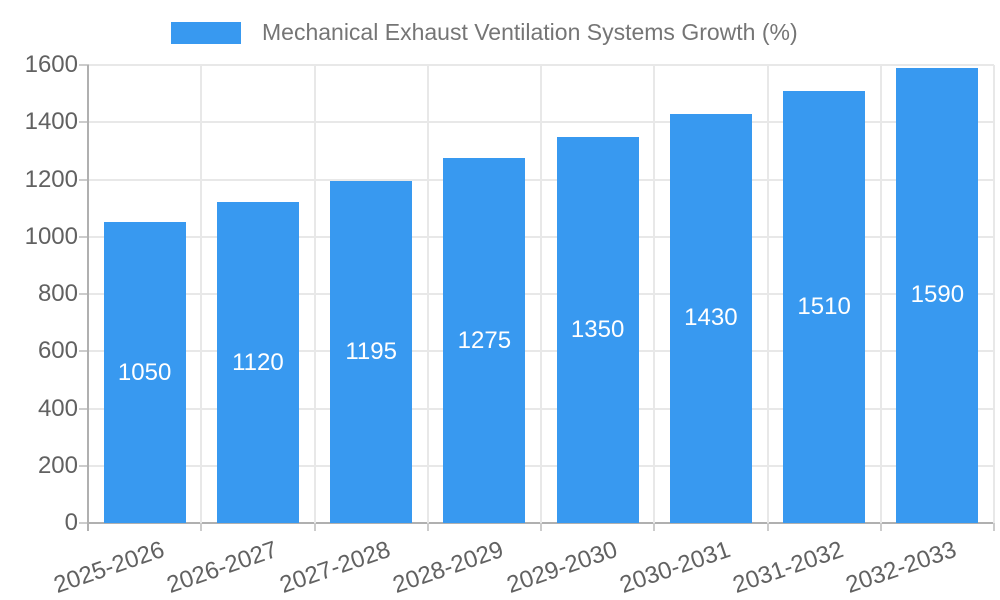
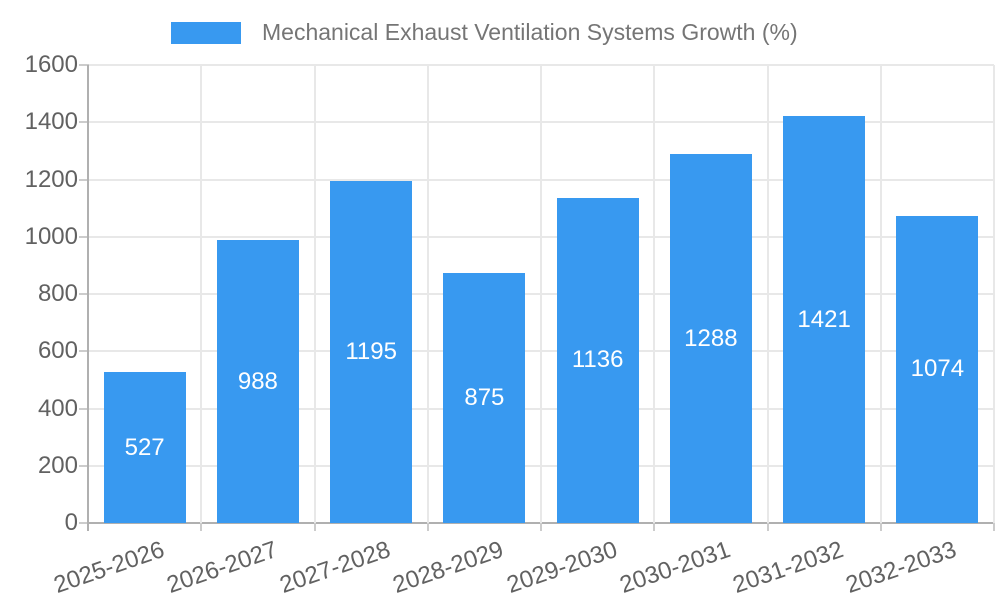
2025-2026: 1050 -> 527
2026-2027: 1120 -> 988
2028-2029: 1275 -> 875
2029-2030: 1350 -> 1136
2030-2031: 1430 -> 1288
2031-2032: 1510 -> 1421
2032-2033: 1590 -> 1074
